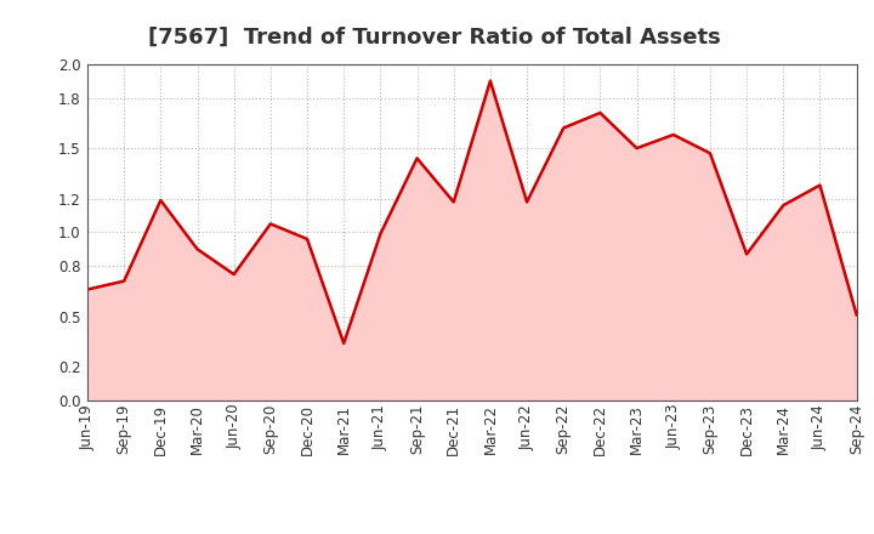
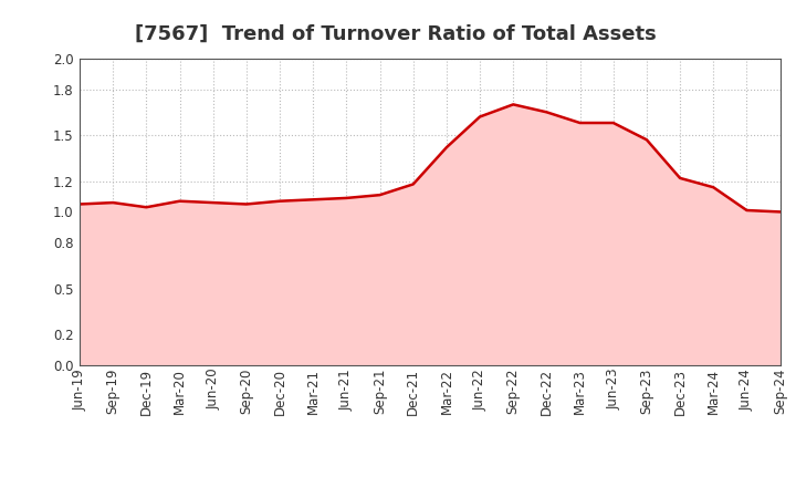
Jun-19: 0.66 -> 1.05
Sep-19: 0.71 -> 1.06
Dec-19: 1.19 -> 1.03
Mar-20: 0.90 -> 1.07
Jun-20: 0.75 -> 1.06
Dec-20: 0.96 -> 1.07
Mar-21: 0.34 -> 1.08
Jun-21: 0.99 -> 1.09
Sep-21: 1.44 -> 1.11
Mar-22: 1.90 -> 1.42
Jun-22: 1.18 -> 1.62
Sep-22: 1.62 -> 1.70
Dec-22: 1.71 -> 1.65
Mar-23: 1.50 -> 1.58
Dec-23: 0.87 -> 1.22
Jun-24: 1.28 -> 1.01
Sep-24: 0.51 -> 1.00
